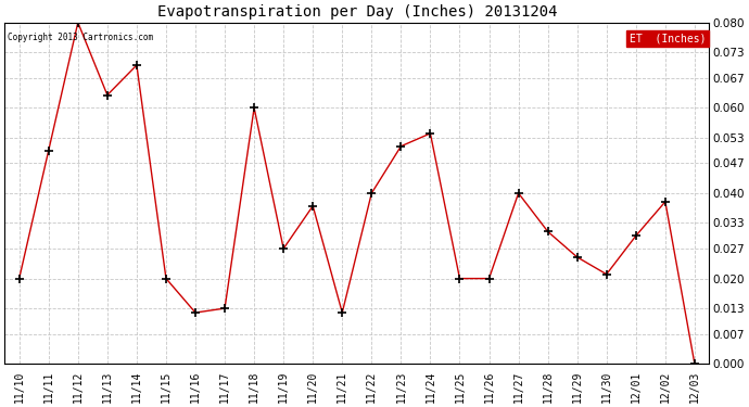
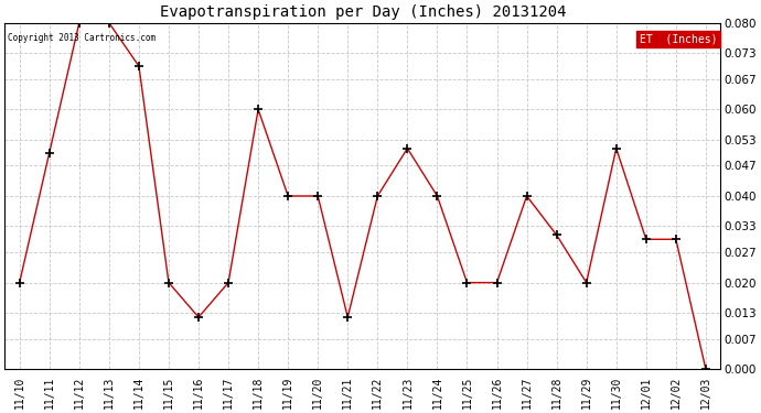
11/13: 0.063 -> 0.080
11/17: 0.013 -> 0.020
11/19: 0.027 -> 0.040
11/20: 0.037 -> 0.040
11/24: 0.054 -> 0.040
11/29: 0.025 -> 0.020
11/30: 0.021 -> 0.051
12/02: 0.038 -> 0.030
